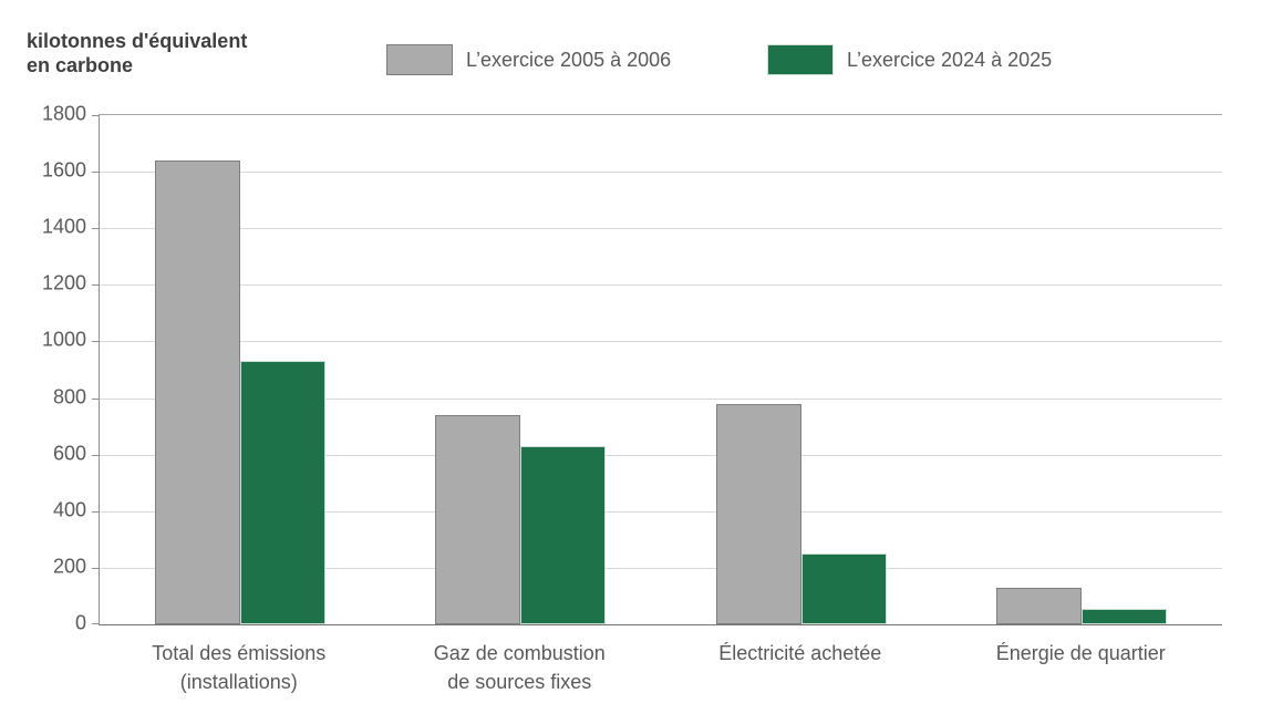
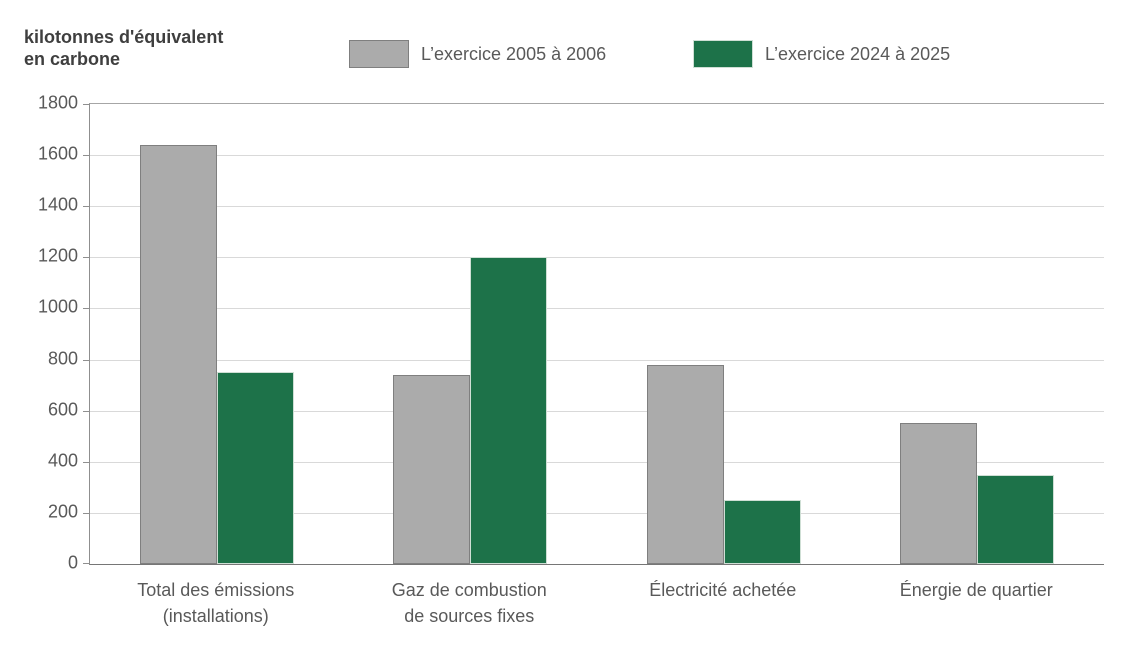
L’exercice 2024 à 2025/Total des émissions (installations): 930 -> 750
L’exercice 2024 à 2025/Gaz de combustion de sources fixes: 630 -> 1200
L’exercice 2005 à 2006/Énergie de quartier: 130 -> 550
L’exercice 2024 à 2025/Énergie de quartier: 60 -> 350
